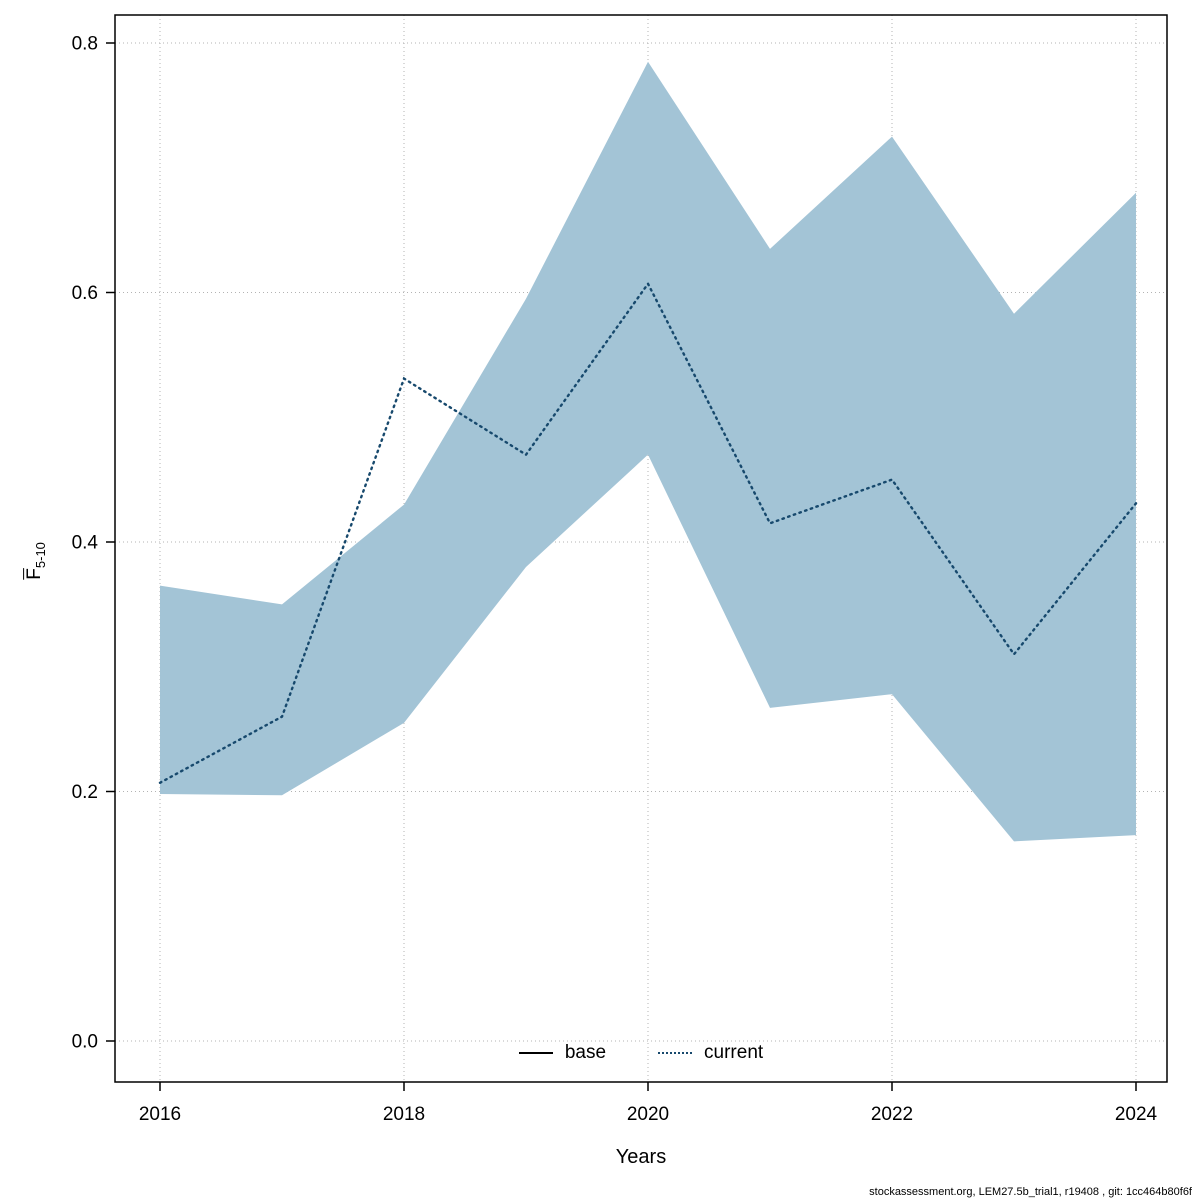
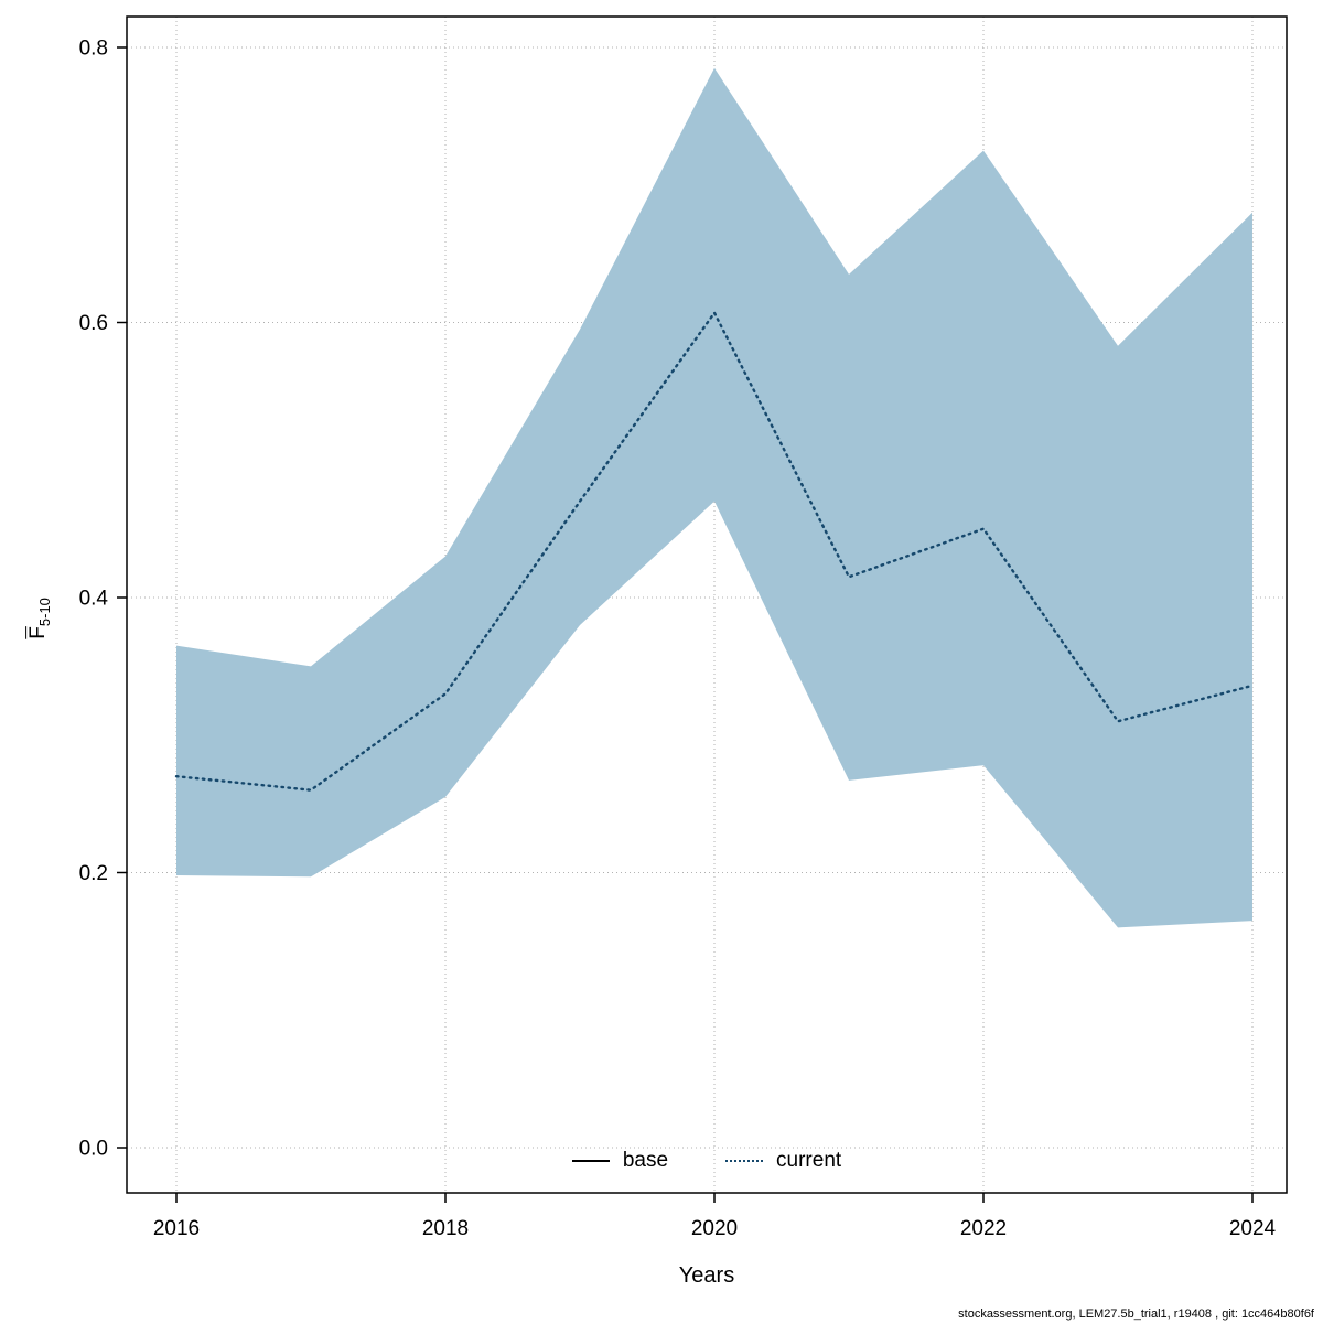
2016: 0.207 -> 0.270
2018: 0.531 -> 0.330
2024: 0.431 -> 0.336
